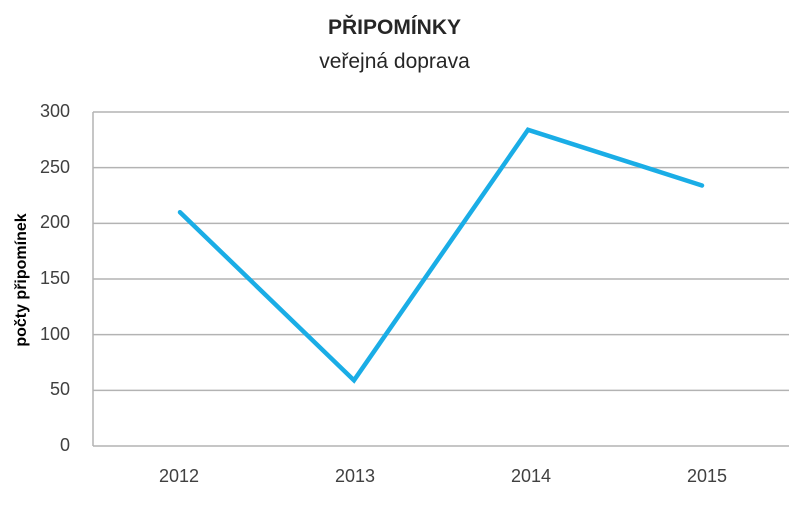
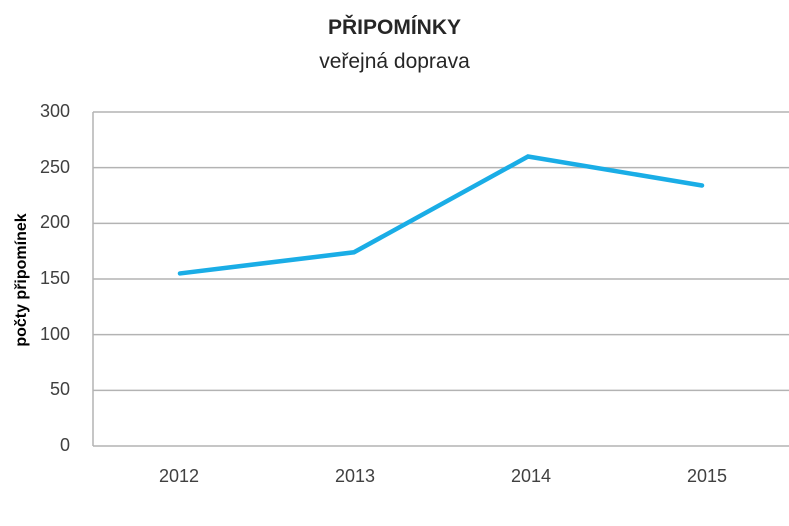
2012: 210 -> 155
2013: 59 -> 174
2014: 284 -> 260
